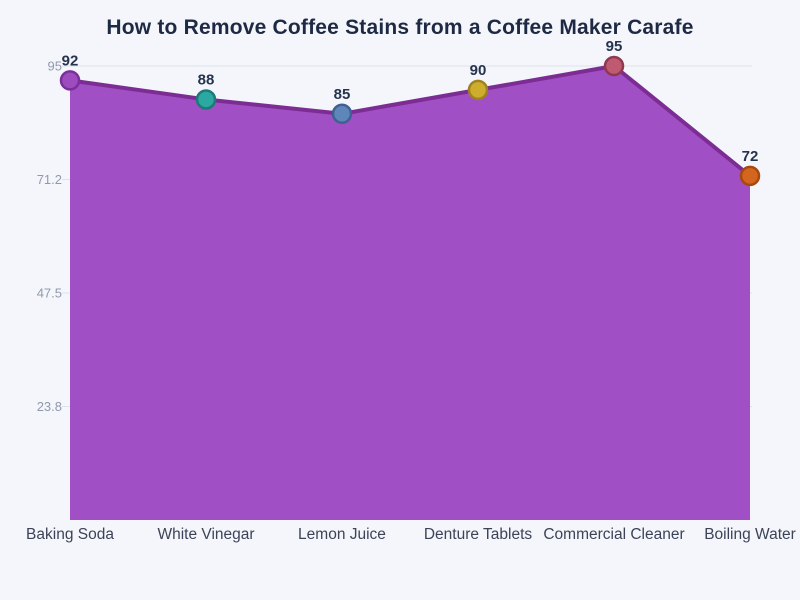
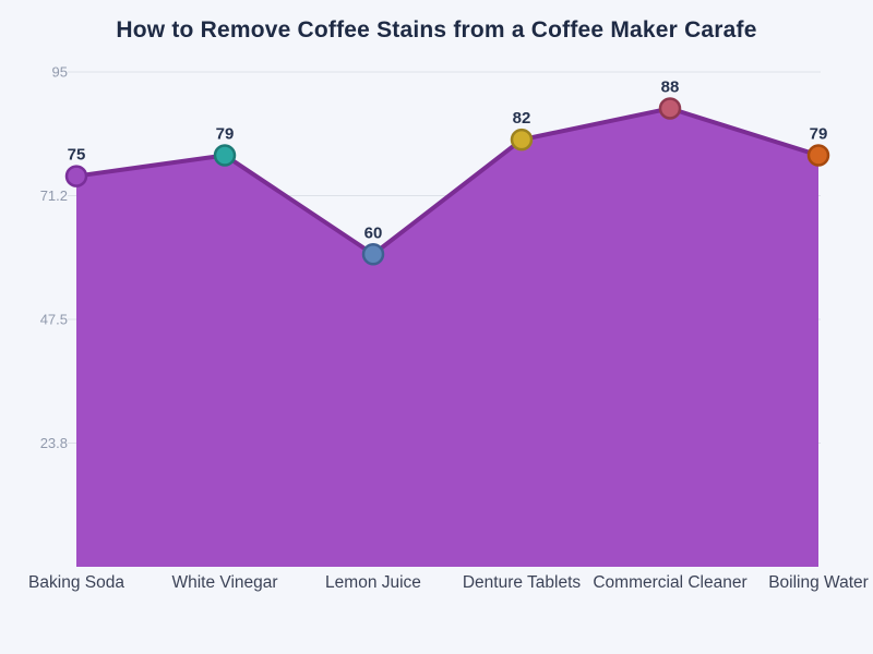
Baking Soda: 92 -> 75
White Vinegar: 88 -> 79
Lemon Juice: 85 -> 60
Denture Tablets: 90 -> 82
Commercial Cleaner: 95 -> 88
Boiling Water: 72 -> 79
